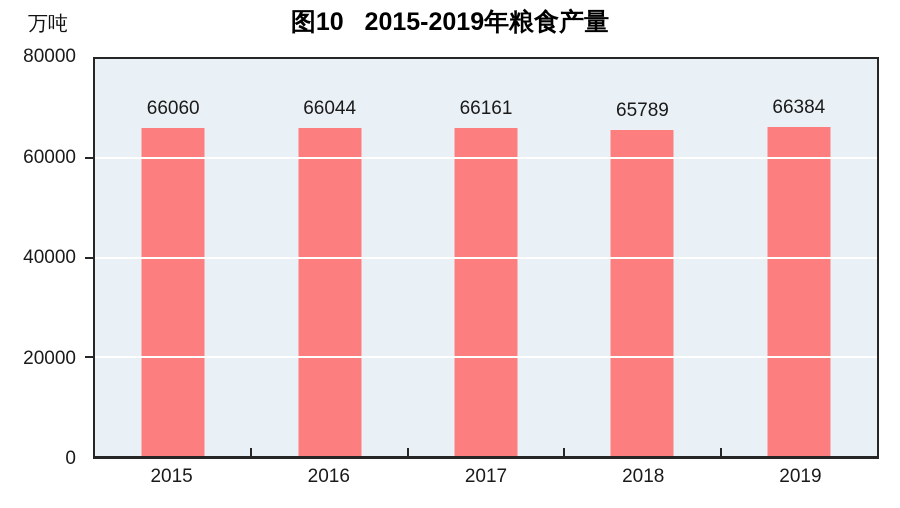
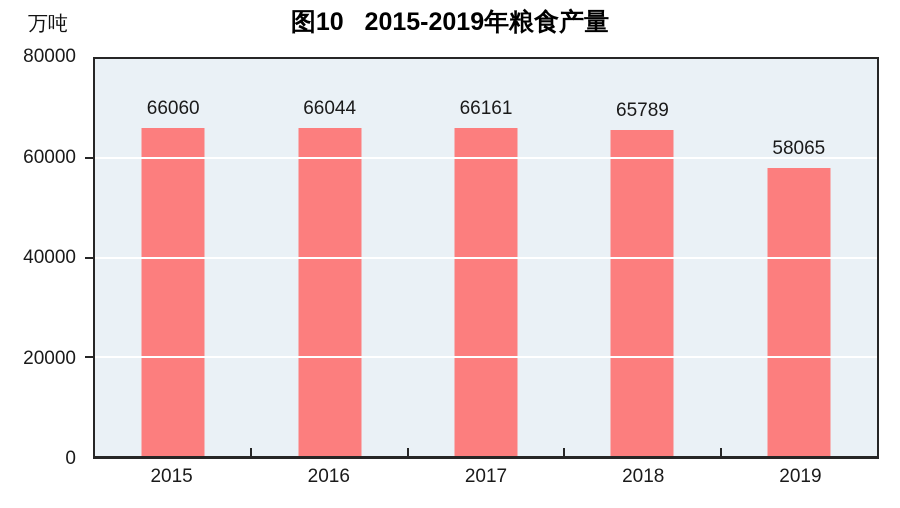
2019: 66384 -> 58065
